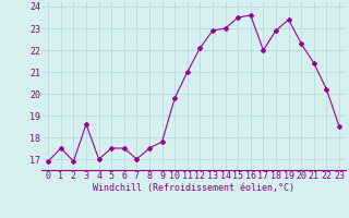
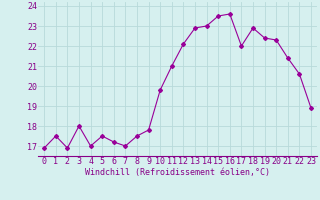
3: 18.6 -> 18.0
6: 17.5 -> 17.2
19: 23.4 -> 22.4
22: 20.2 -> 20.6
23: 18.5 -> 18.9
